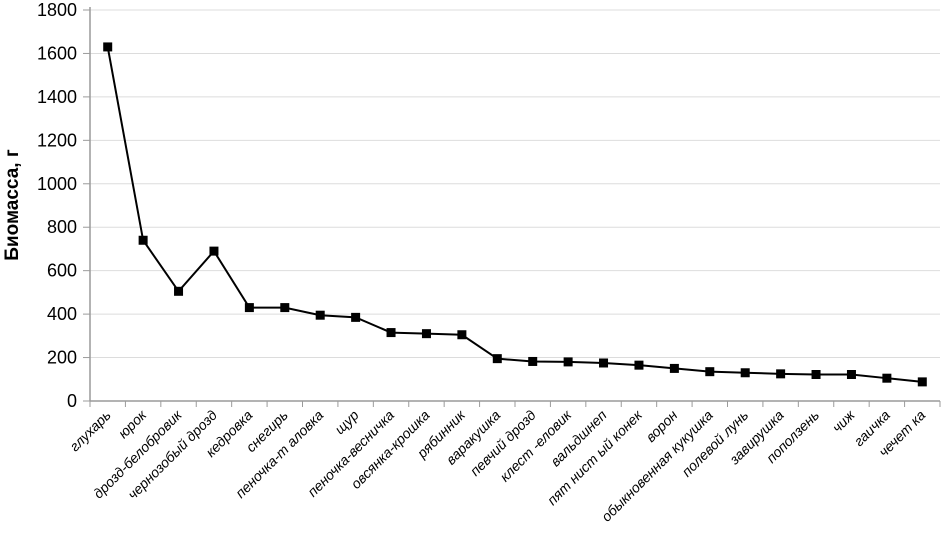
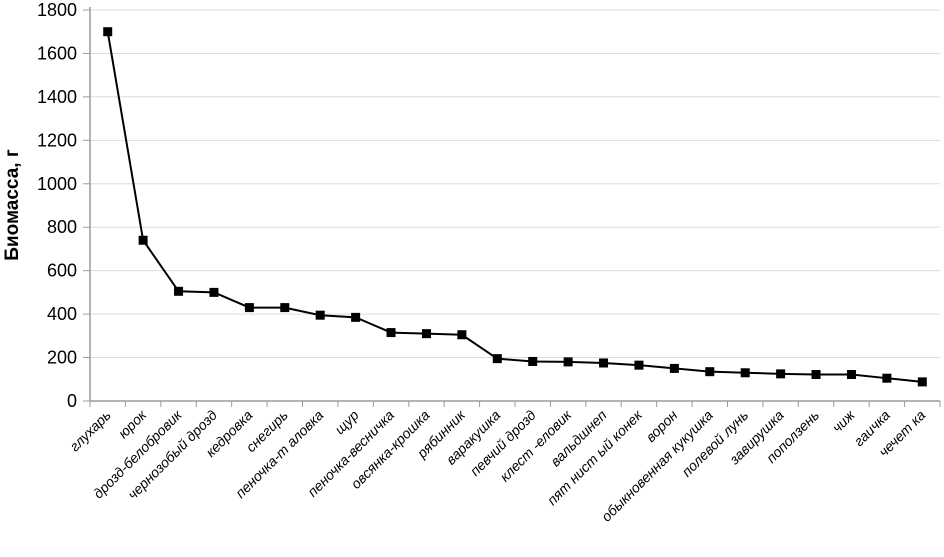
глухарь: 1630 -> 1700
чернозобый дрозд: 690 -> 500
